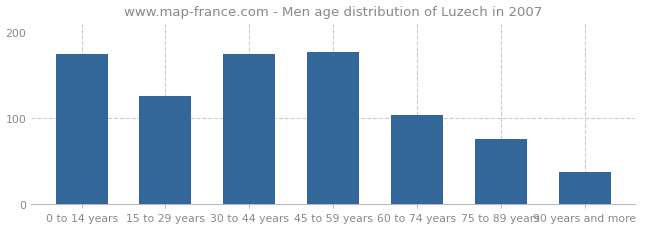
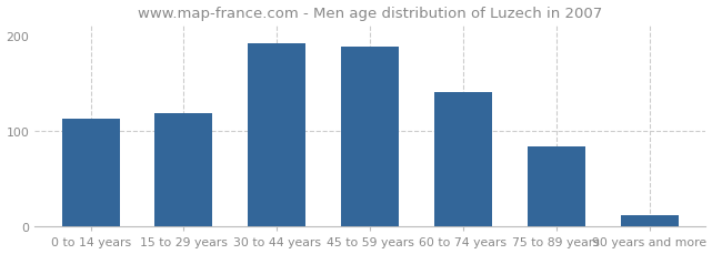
0 to 14 years: 174 -> 113
15 to 29 years: 126 -> 118
30 to 44 years: 174 -> 191
45 to 59 years: 176 -> 188
60 to 74 years: 104 -> 140
75 to 89 years: 76 -> 84
90 years and more: 38 -> 12
